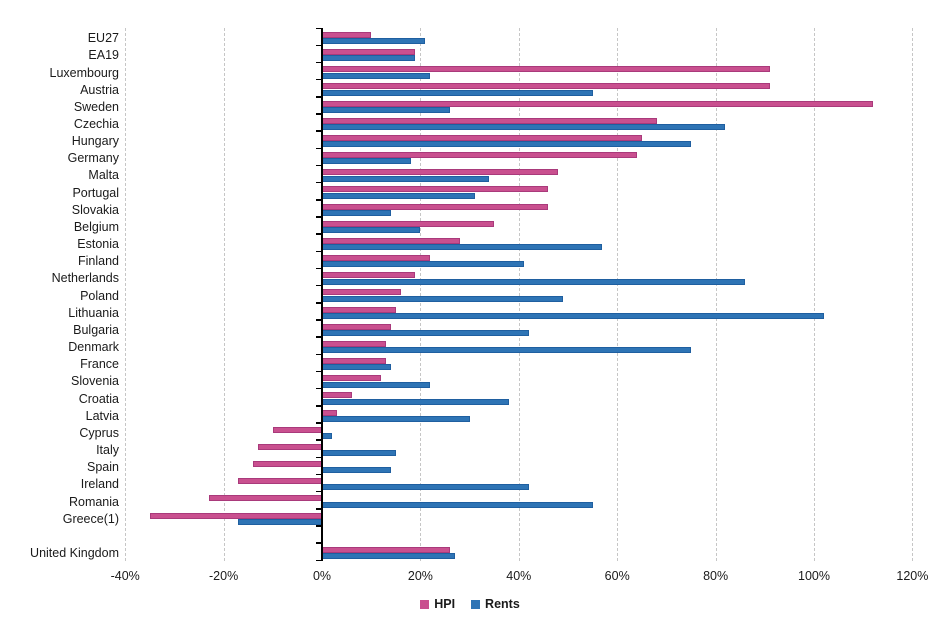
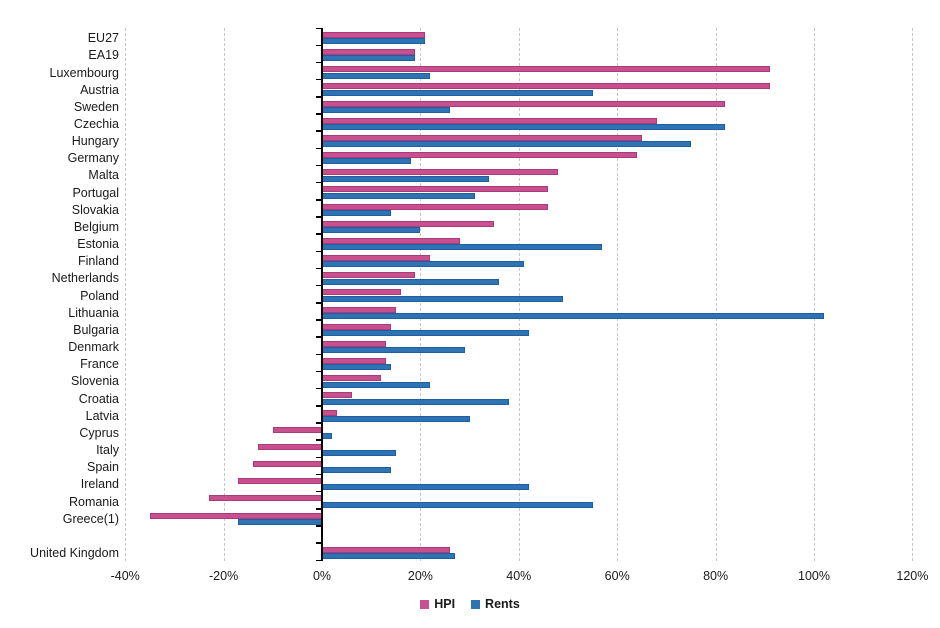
HPI/EU27: 10% -> 21%
HPI/Sweden: 112% -> 82%
Rents/Netherlands: 86% -> 36%
Rents/Denmark: 75% -> 29%
